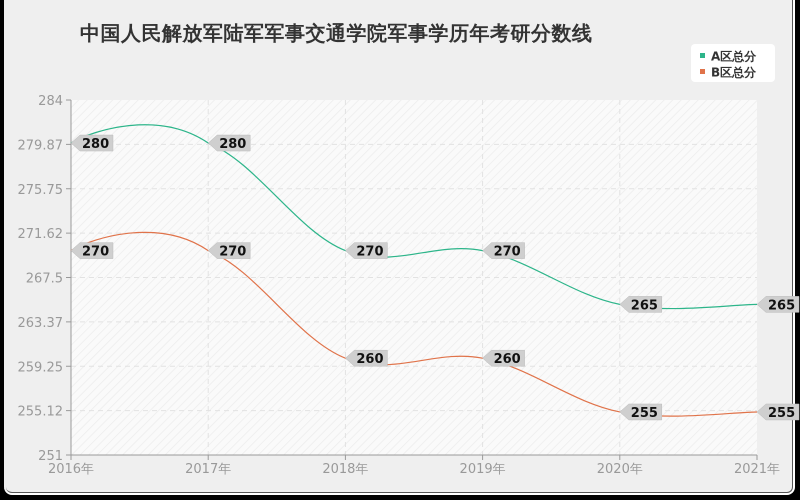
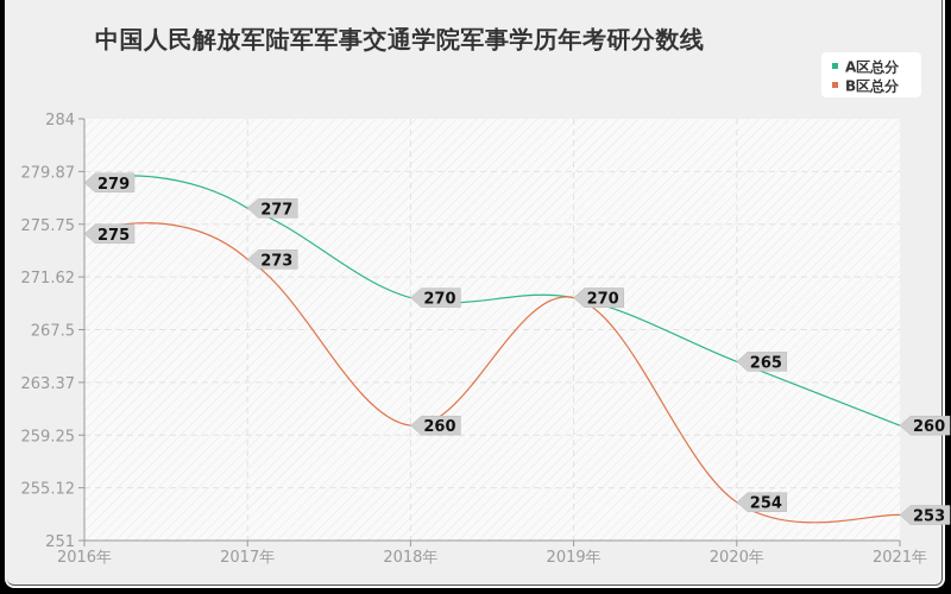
A区总分/2016年: 280 -> 279
B区总分/2016年: 270 -> 275
A区总分/2017年: 280 -> 277
B区总分/2017年: 270 -> 273
B区总分/2019年: 260 -> 270
B区总分/2020年: 255 -> 254
A区总分/2021年: 265 -> 260
B区总分/2021年: 255 -> 253
